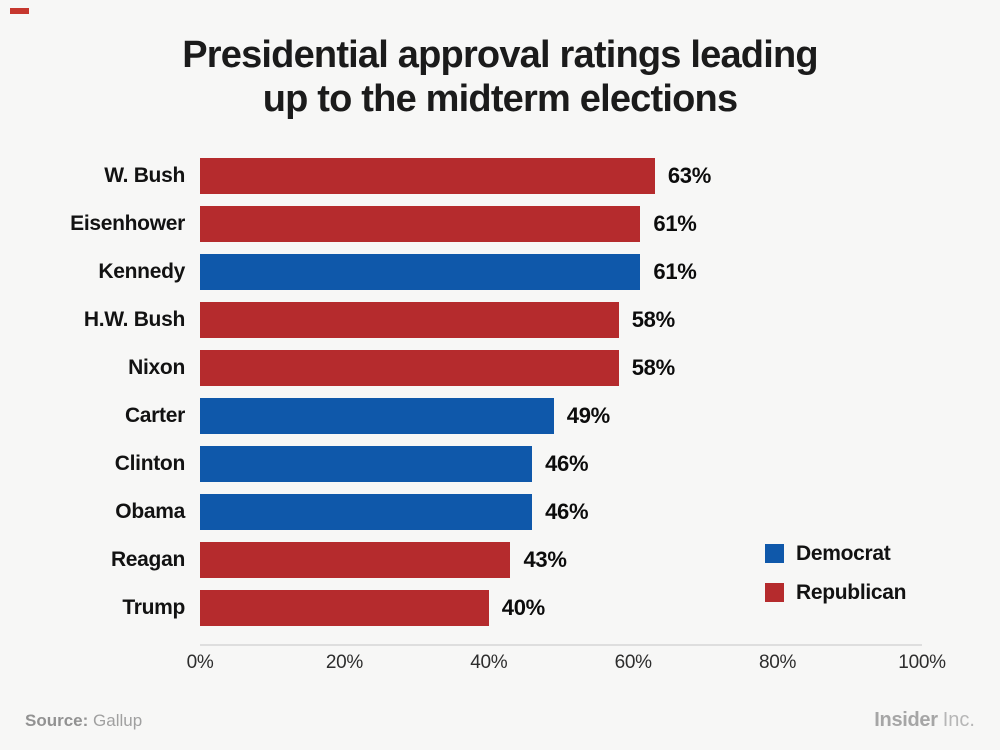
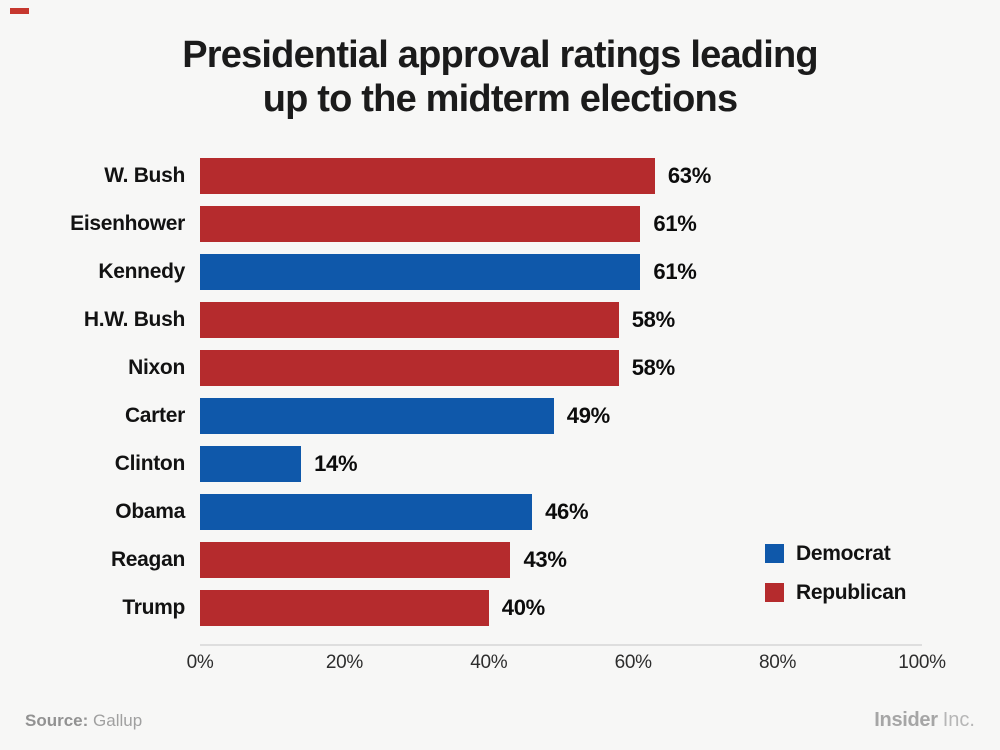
Clinton: 46% -> 14%
